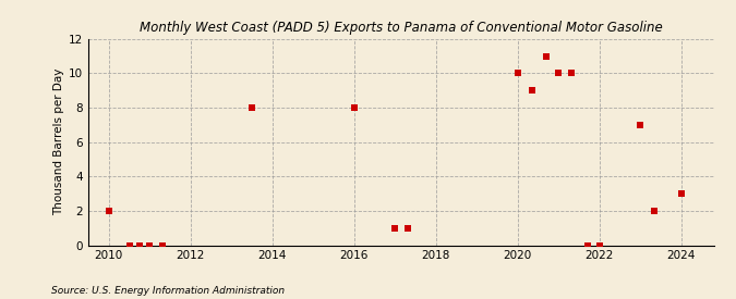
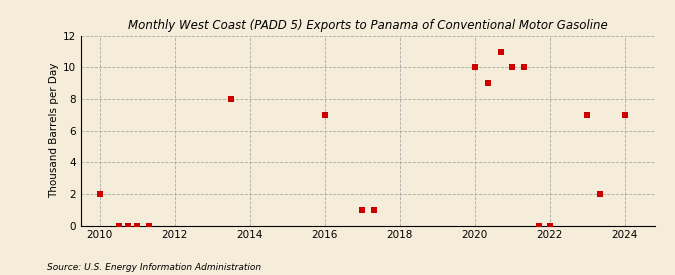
2016: 8 -> 7
2024: 3 -> 7
